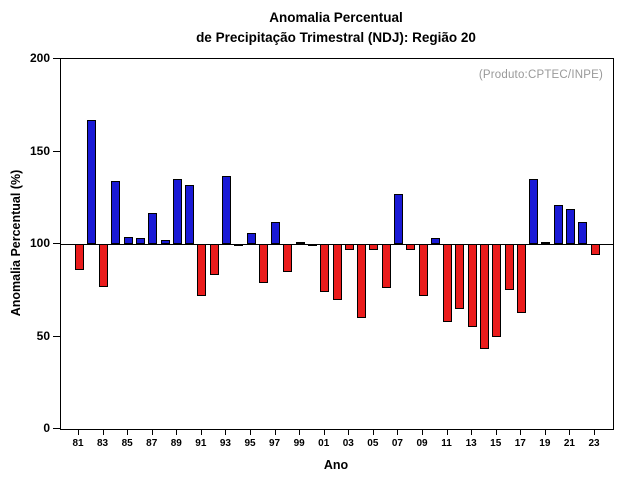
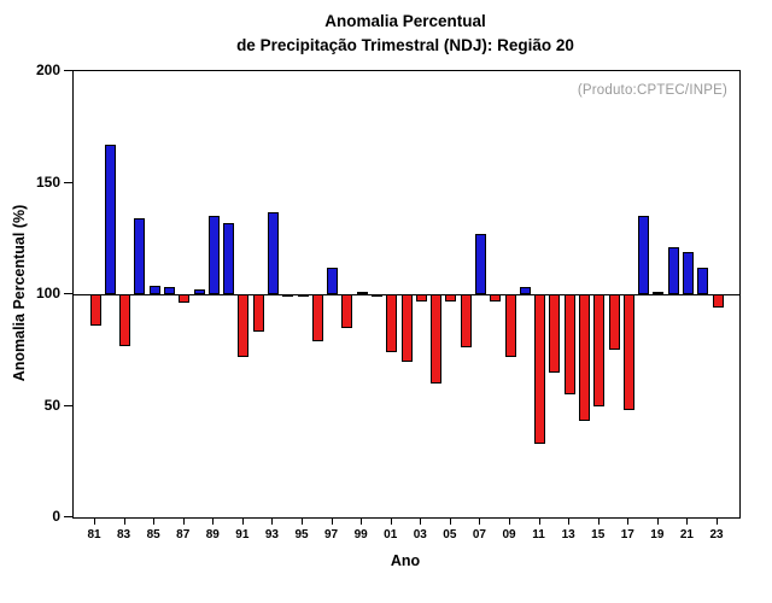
87: 117 -> 96
95: 106 -> 100
11: 58 -> 33
17: 63 -> 48
